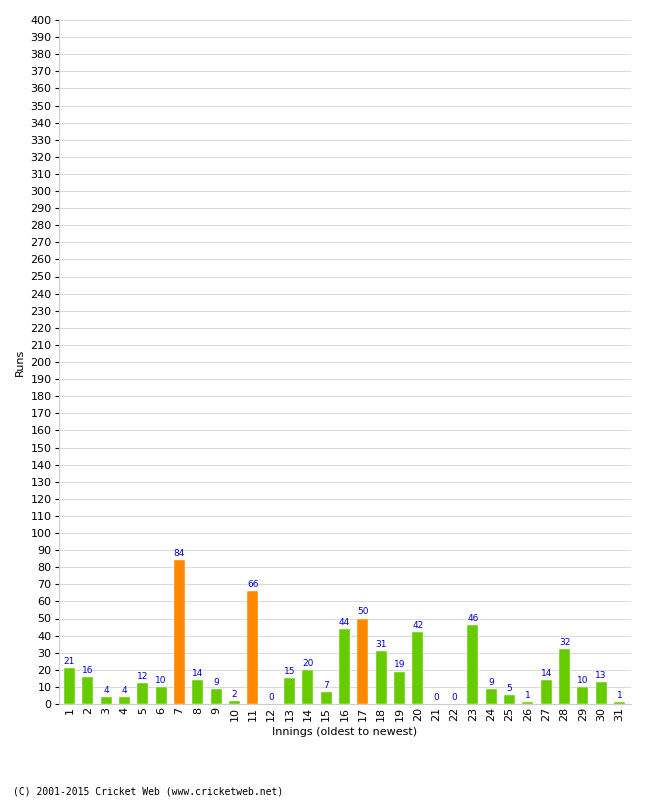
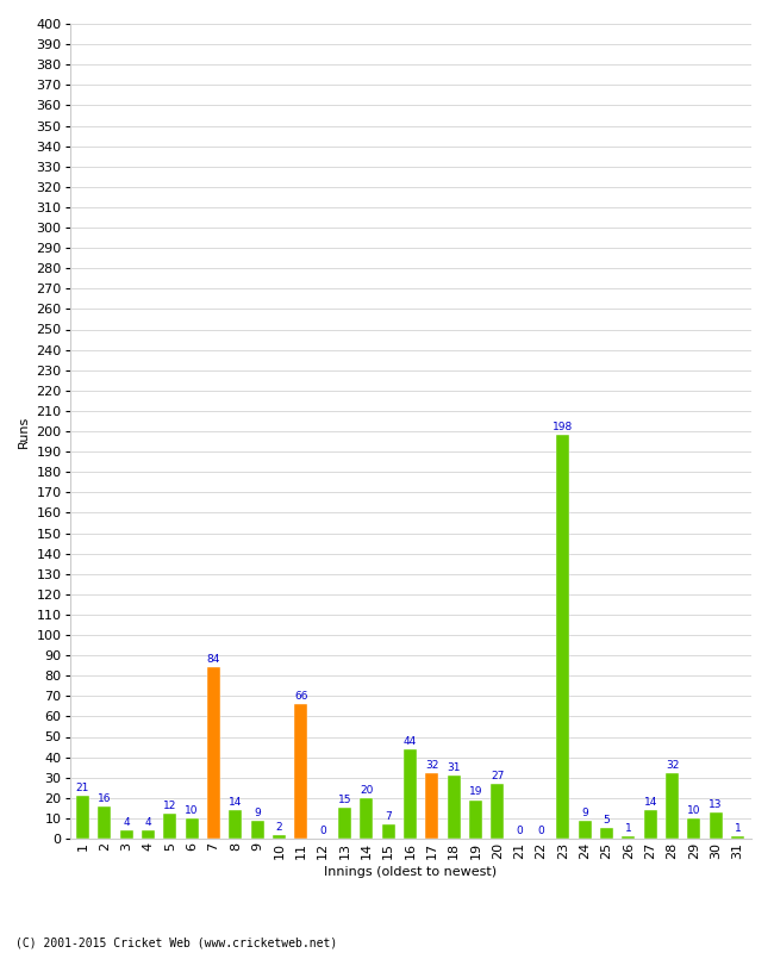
17: 50 -> 32
20: 42 -> 27
23: 46 -> 198
